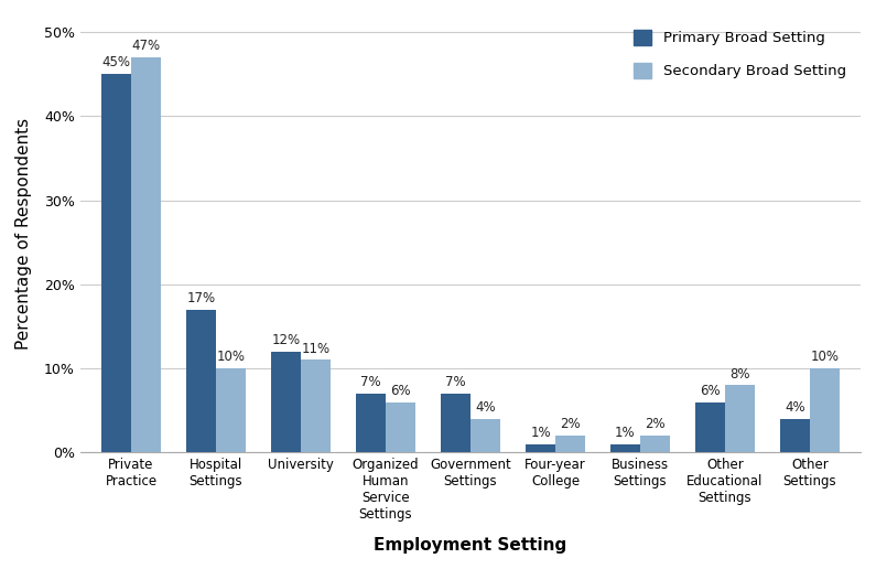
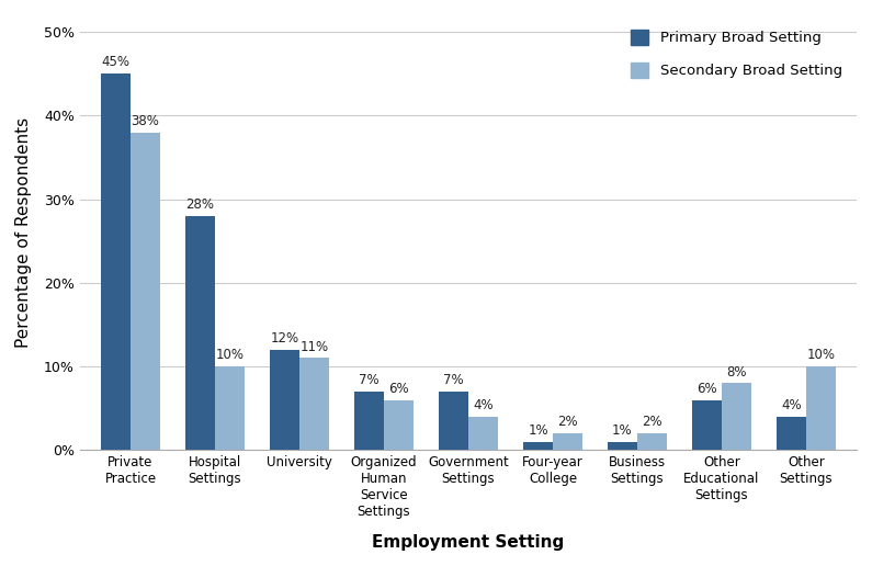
Secondary Broad Setting/Private Practice: 47% -> 38%
Primary Broad Setting/Hospital Settings: 17% -> 28%
